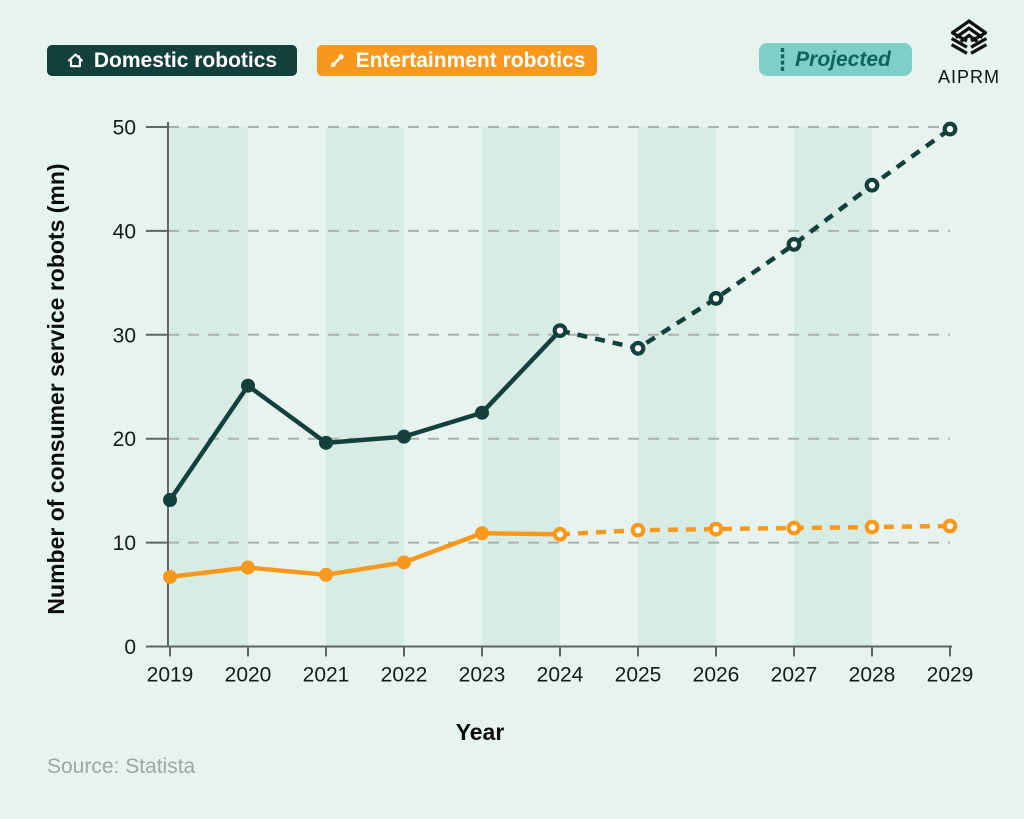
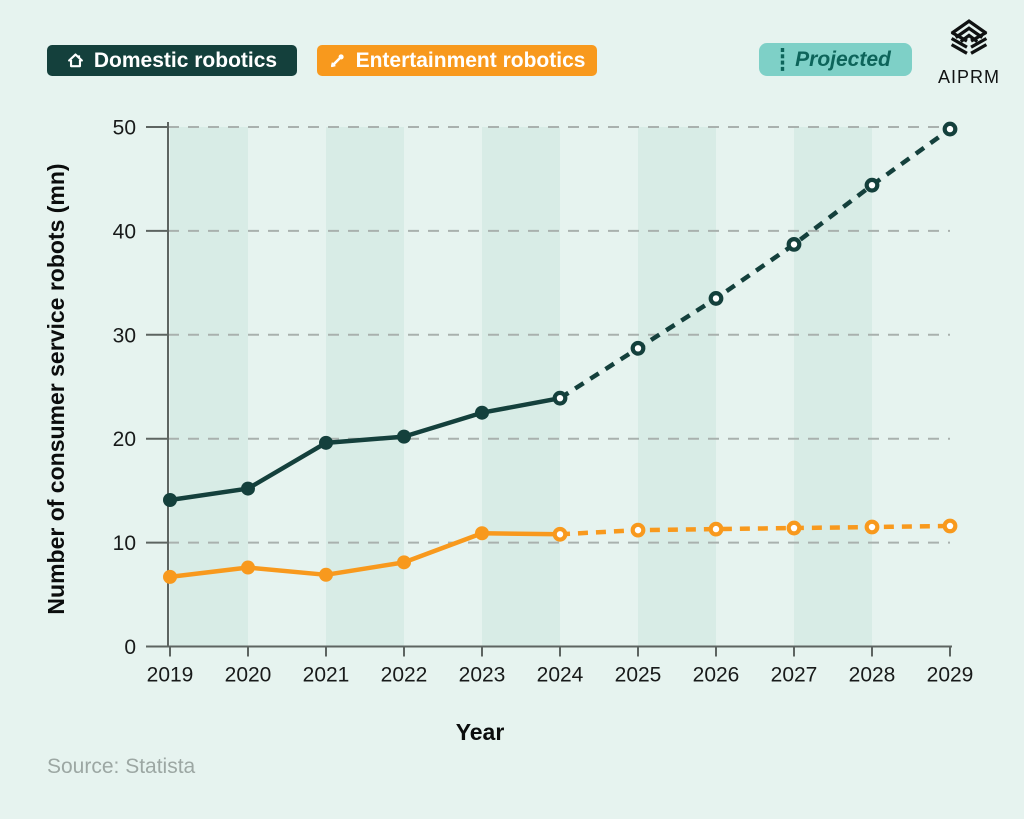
Domestic robotics/2020: 25.1 -> 15.2
Domestic robotics/2024: 30.4 -> 23.9
